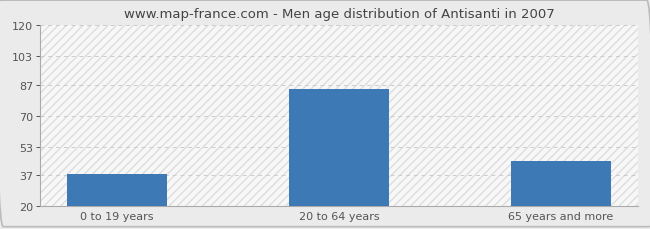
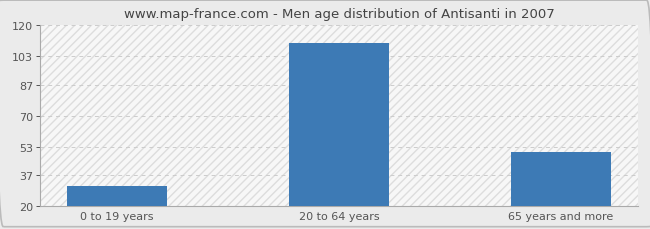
0 to 19 years: 38 -> 31
20 to 64 years: 85 -> 110
65 years and more: 45 -> 50
